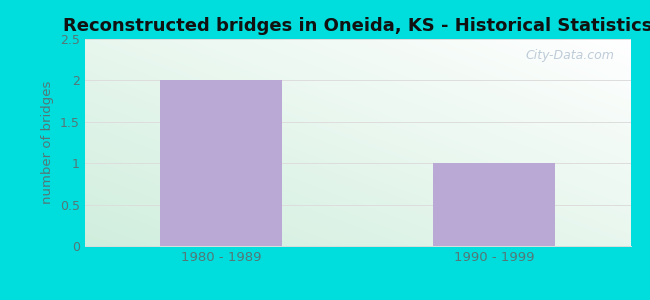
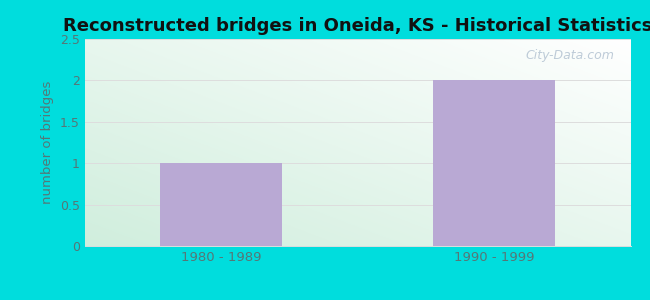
1980 - 1989: 2 -> 1
1990 - 1999: 1 -> 2
